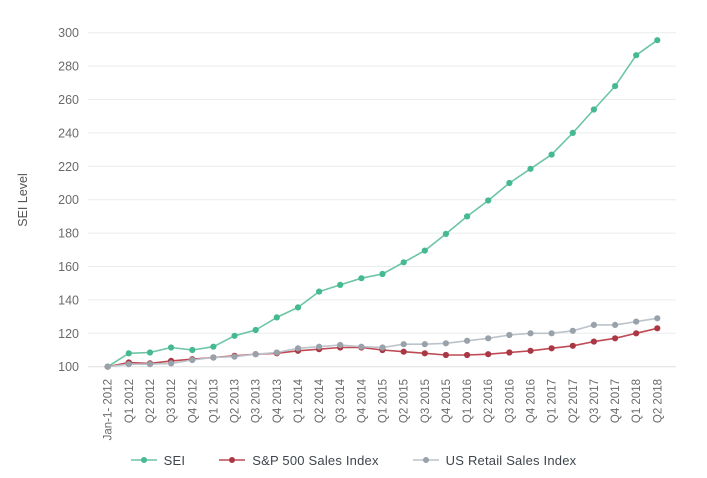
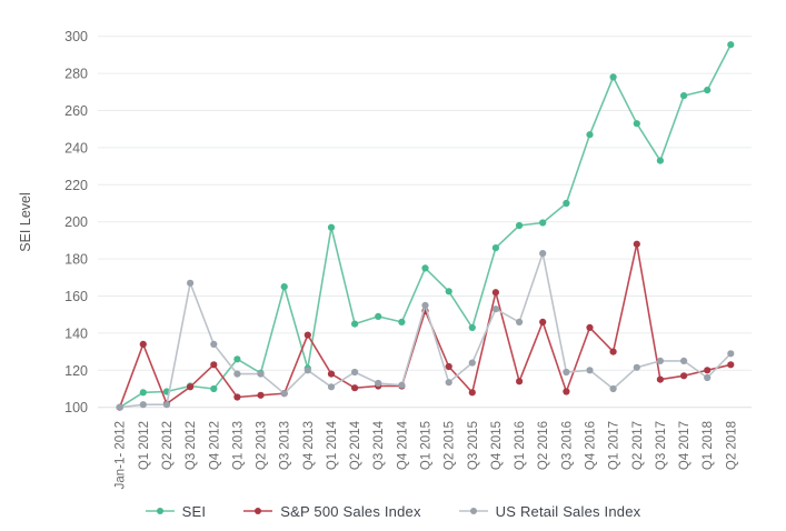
S&P 500 Sales Index/Q1 2012: 102 -> 134
S&P 500 Sales Index/Q3 2012: 104 -> 111
US Retail Sales Index/Q3 2012: 102 -> 167
S&P 500 Sales Index/Q4 2012: 104 -> 123
US Retail Sales Index/Q4 2012: 104 -> 134
SEI/Q1 2013: 112 -> 126
US Retail Sales Index/Q1 2013: 106 -> 118
US Retail Sales Index/Q2 2013: 106 -> 118
SEI/Q3 2013: 122 -> 165
SEI/Q4 2013: 130 -> 121
S&P 500 Sales Index/Q4 2013: 108 -> 139
US Retail Sales Index/Q4 2013: 108 -> 120
SEI/Q1 2014: 136 -> 197
S&P 500 Sales Index/Q1 2014: 110 -> 118
US Retail Sales Index/Q2 2014: 112 -> 119
SEI/Q4 2014: 153 -> 146
SEI/Q1 2015: 156 -> 175
S&P 500 Sales Index/Q1 2015: 110 -> 152
US Retail Sales Index/Q1 2015: 112 -> 155
S&P 500 Sales Index/Q2 2015: 109 -> 122
SEI/Q3 2015: 170 -> 143
US Retail Sales Index/Q3 2015: 114 -> 124
SEI/Q4 2015: 180 -> 186
S&P 500 Sales Index/Q4 2015: 107 -> 162
US Retail Sales Index/Q4 2015: 114 -> 153
SEI/Q1 2016: 190 -> 198
S&P 500 Sales Index/Q1 2016: 107 -> 114
US Retail Sales Index/Q1 2016: 116 -> 146
S&P 500 Sales Index/Q2 2016: 108 -> 146
US Retail Sales Index/Q2 2016: 117 -> 183
SEI/Q4 2016: 218 -> 247
S&P 500 Sales Index/Q4 2016: 110 -> 143
SEI/Q1 2017: 227 -> 278
S&P 500 Sales Index/Q1 2017: 111 -> 130
US Retail Sales Index/Q1 2017: 120 -> 110
SEI/Q2 2017: 240 -> 253
S&P 500 Sales Index/Q2 2017: 112 -> 188
SEI/Q3 2017: 254 -> 233
SEI/Q1 2018: 286 -> 271
US Retail Sales Index/Q1 2018: 127 -> 116
